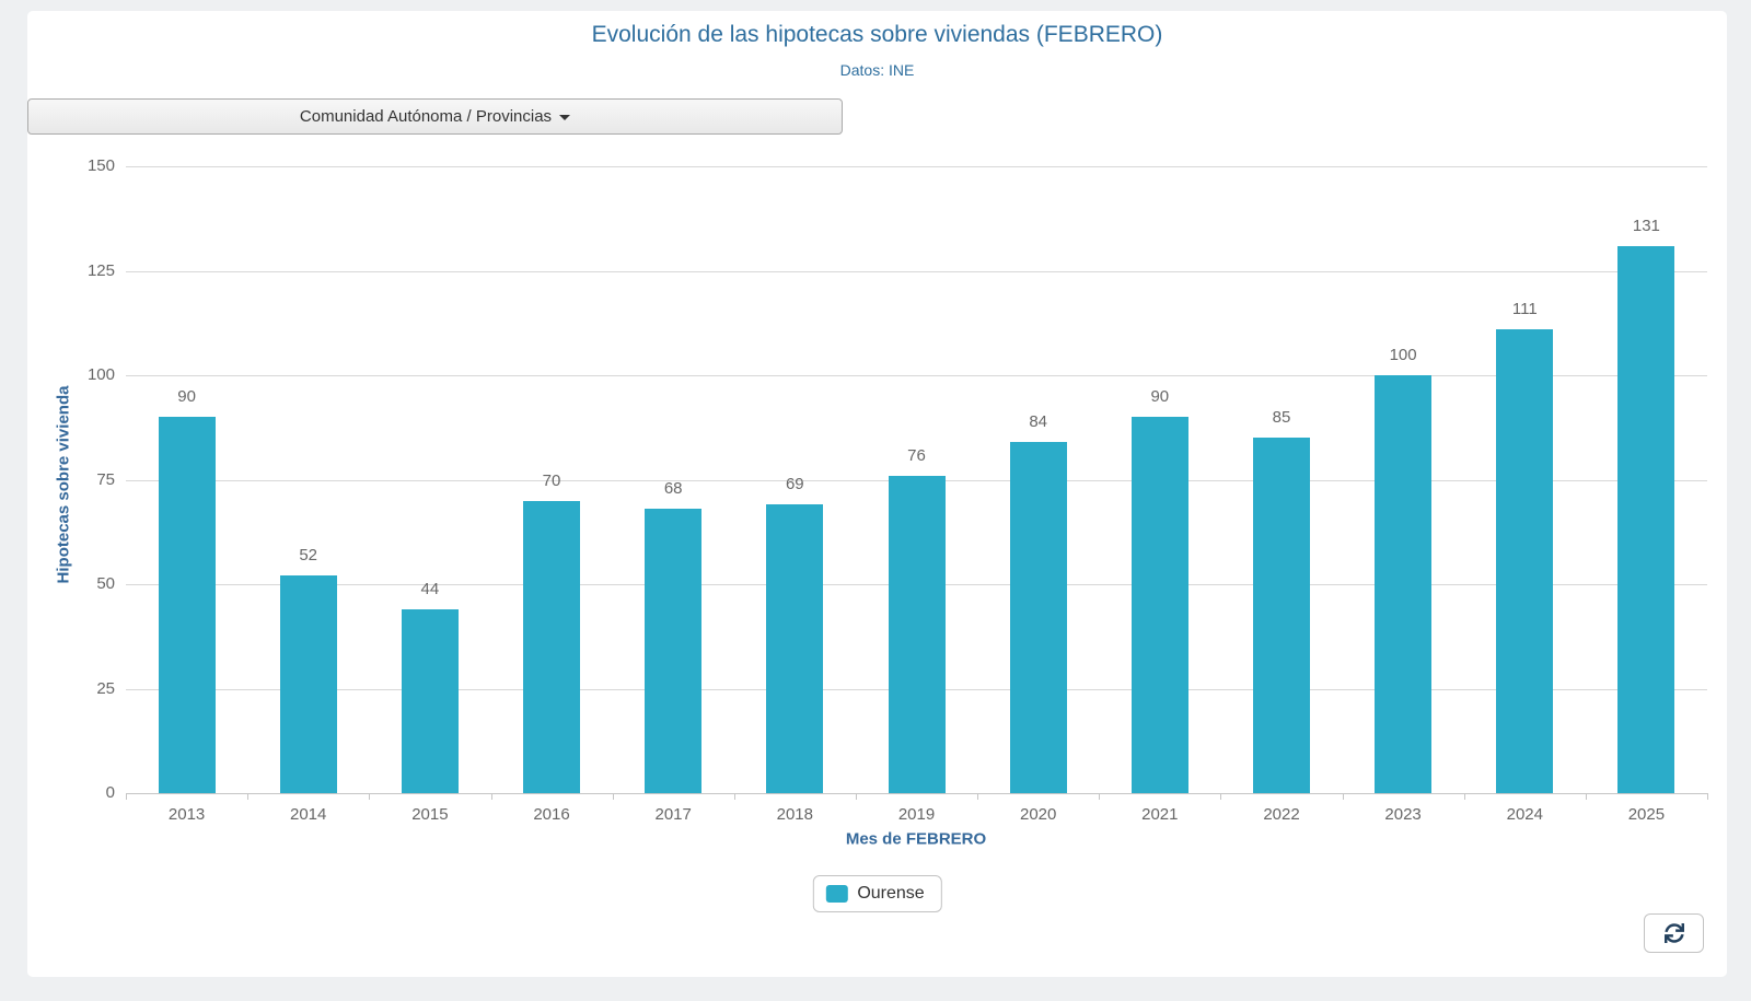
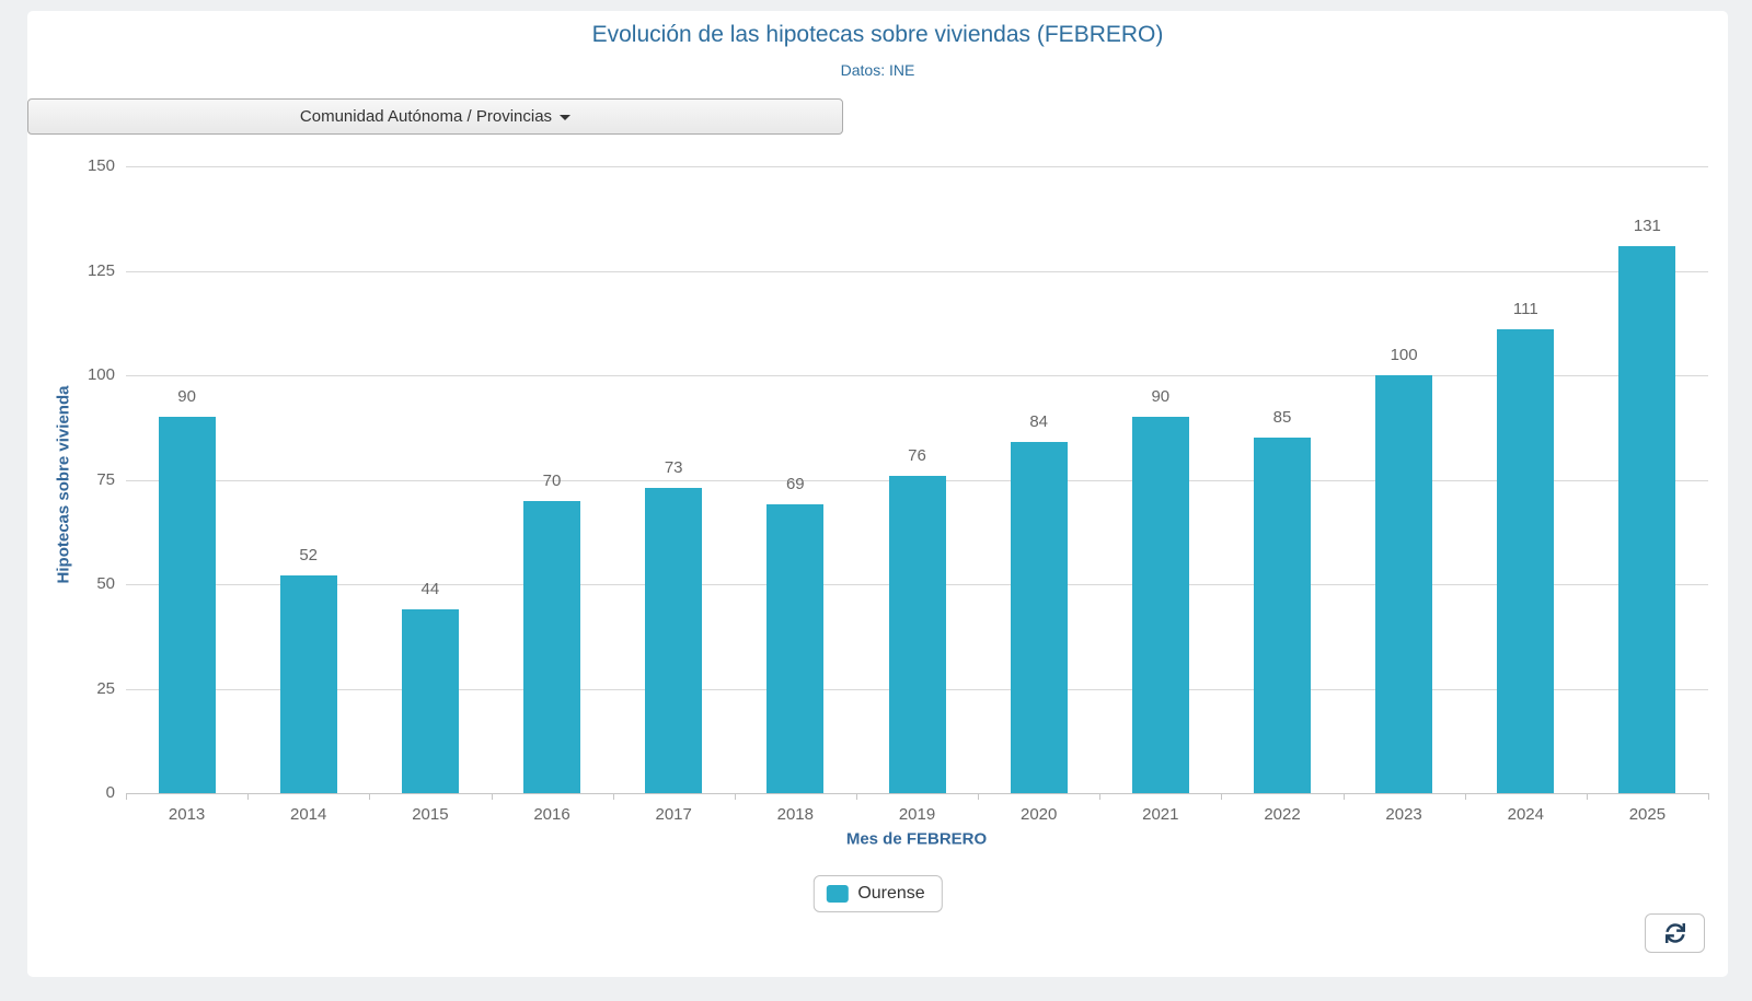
2017: 68 -> 73
